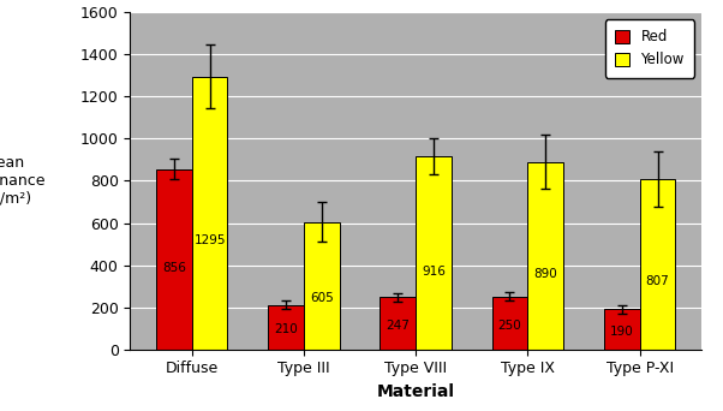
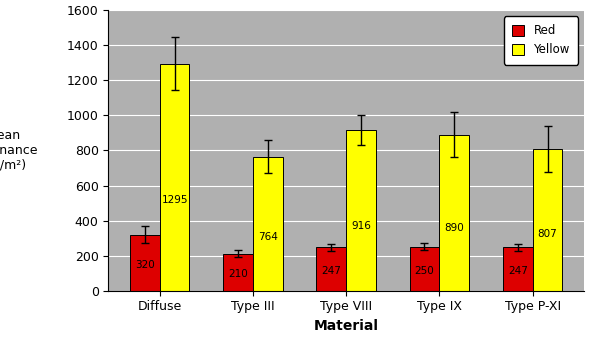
Red/Diffuse: 856 -> 320
Yellow/Type III: 605 -> 764
Red/Type P-XI: 190 -> 247
